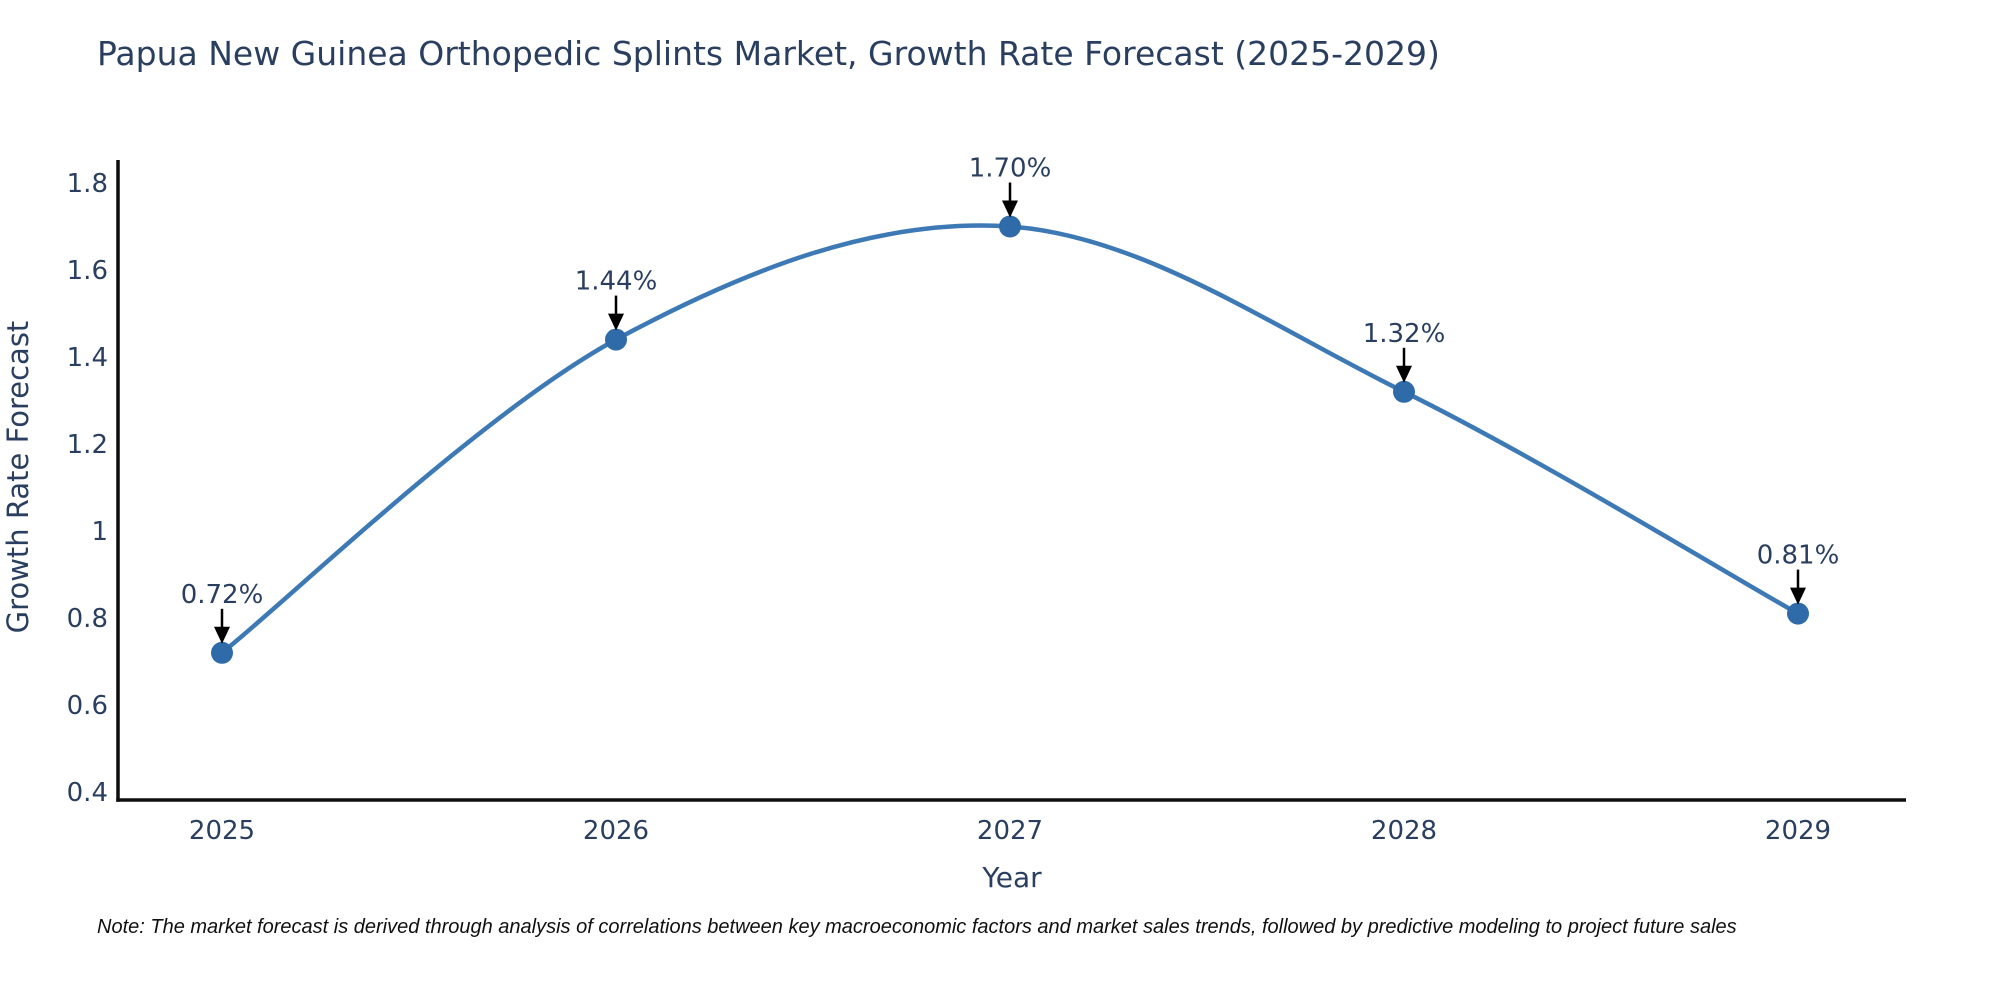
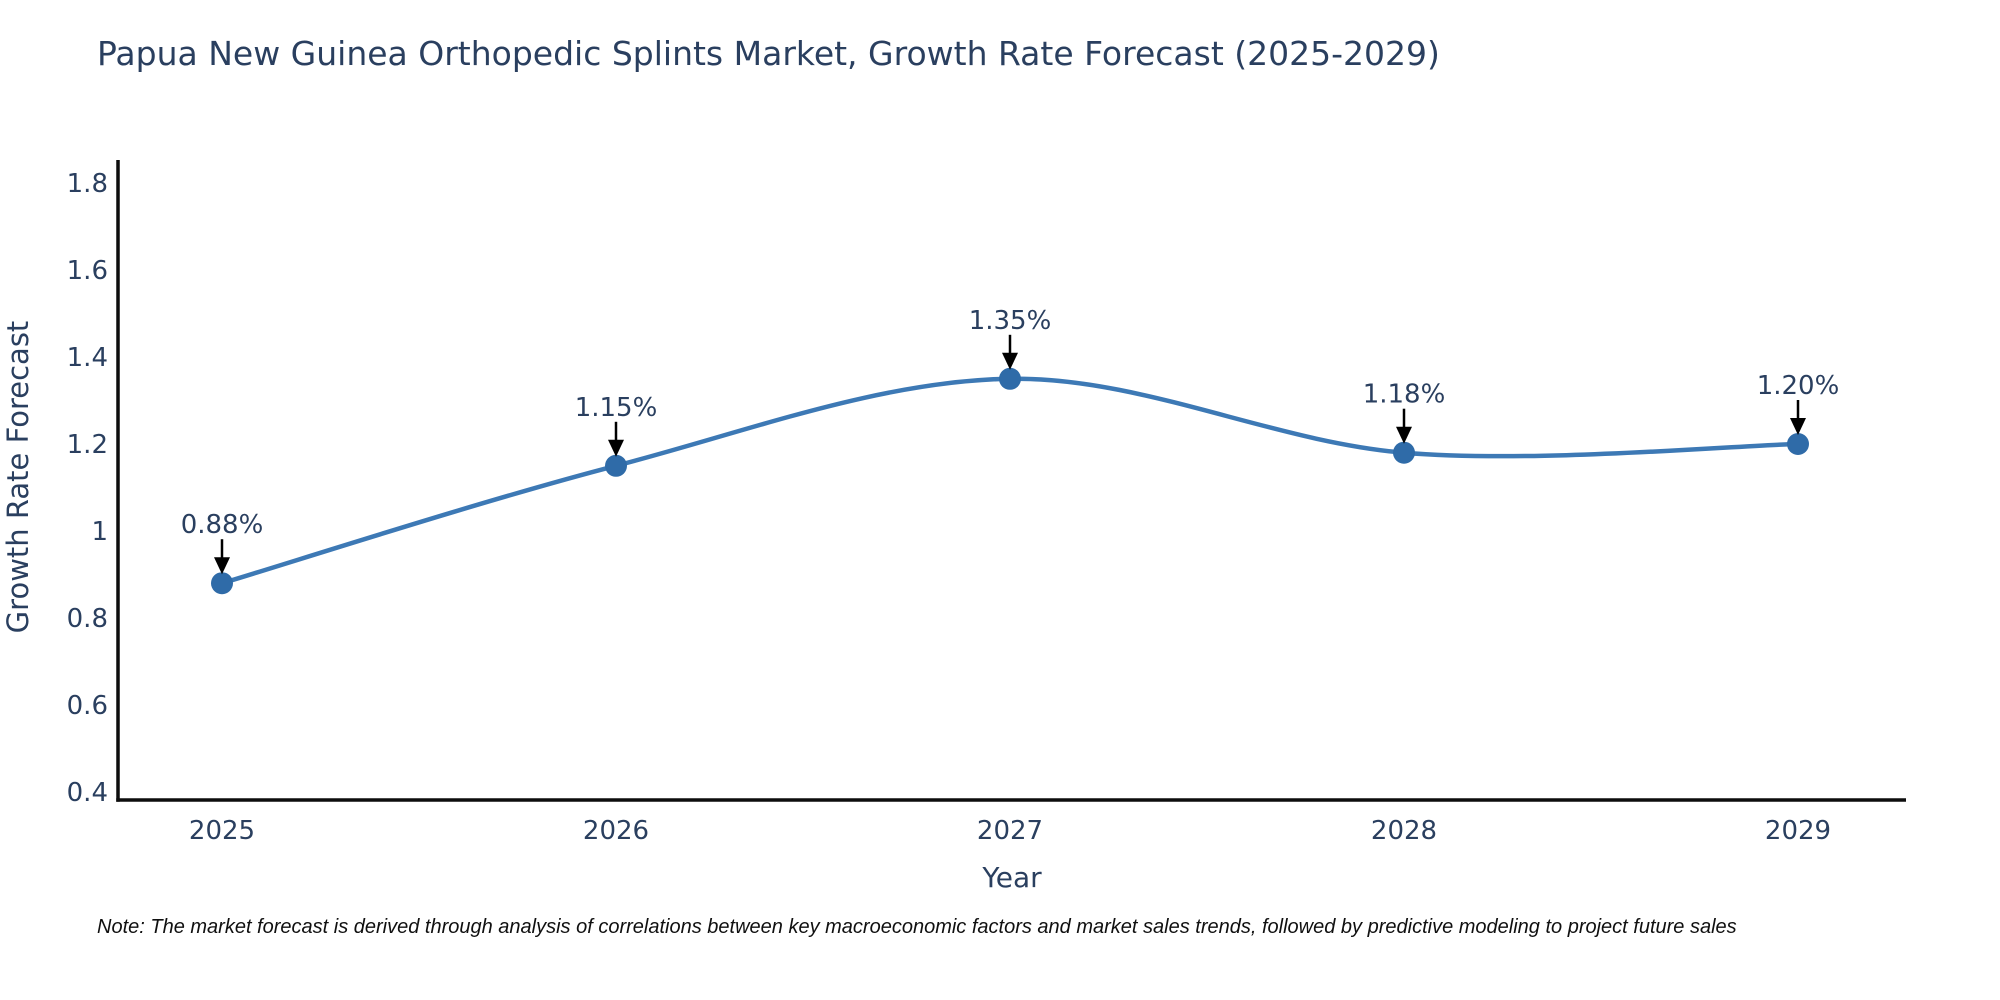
2025: 0.72% -> 0.88%
2026: 1.44% -> 1.15%
2027: 1.70% -> 1.35%
2028: 1.32% -> 1.18%
2029: 0.81% -> 1.20%
